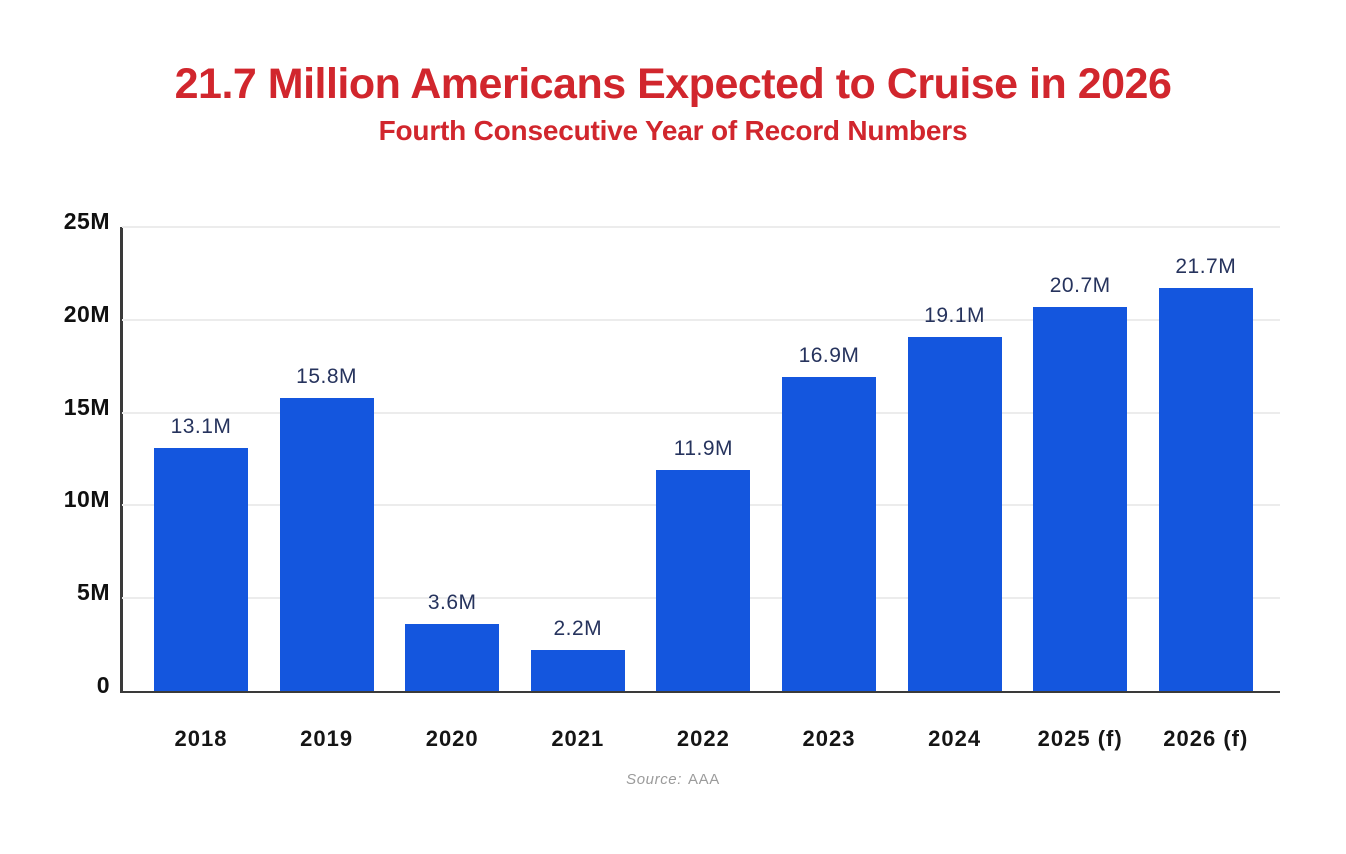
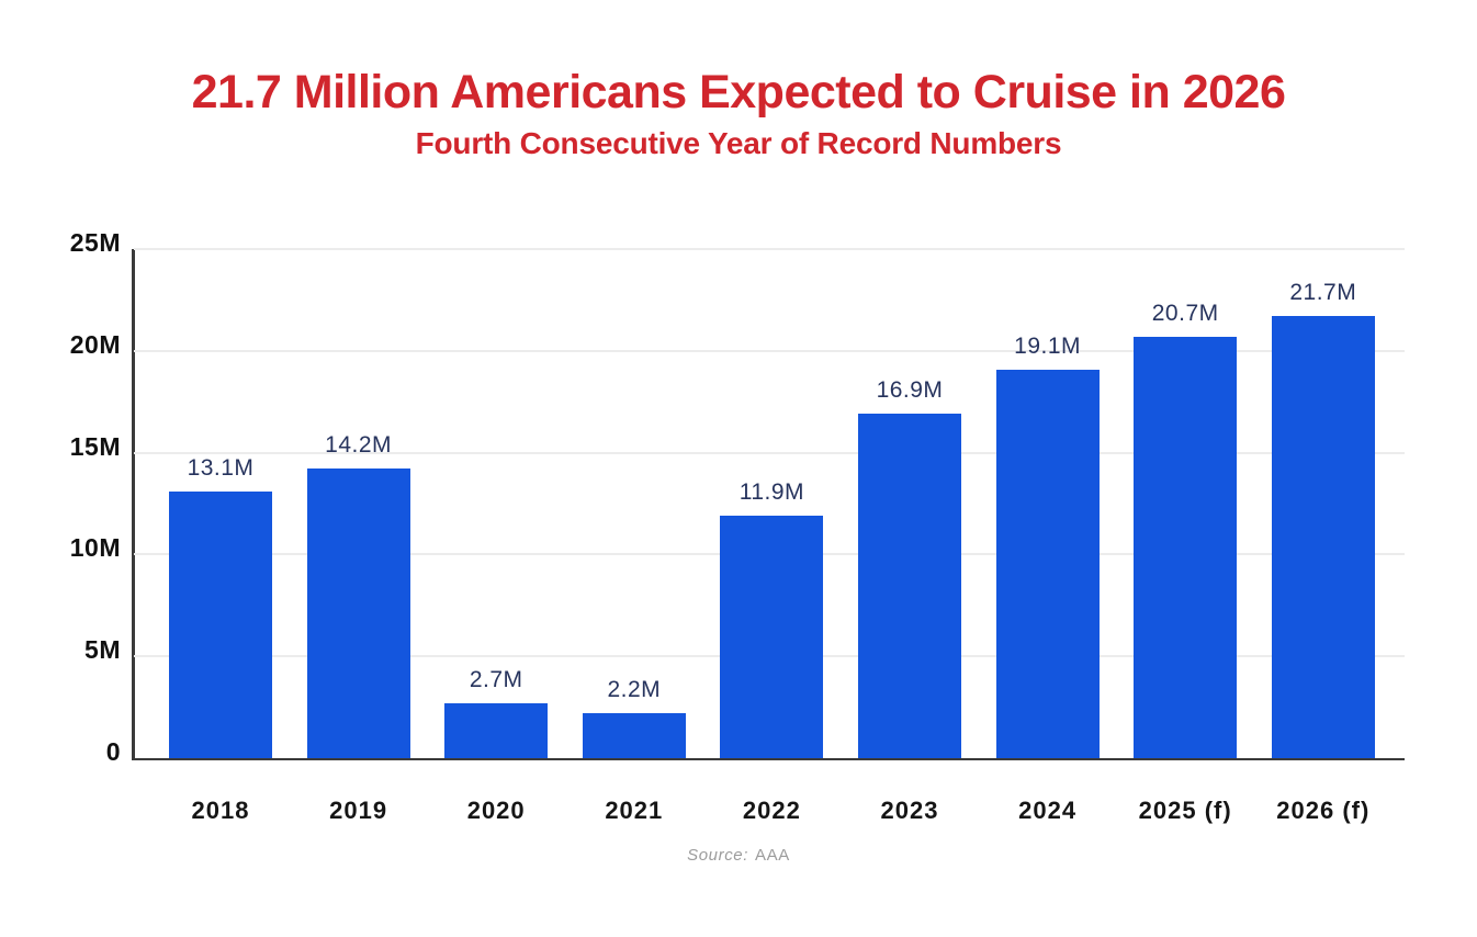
2019: 15.8M -> 14.2M
2020: 3.6M -> 2.7M
